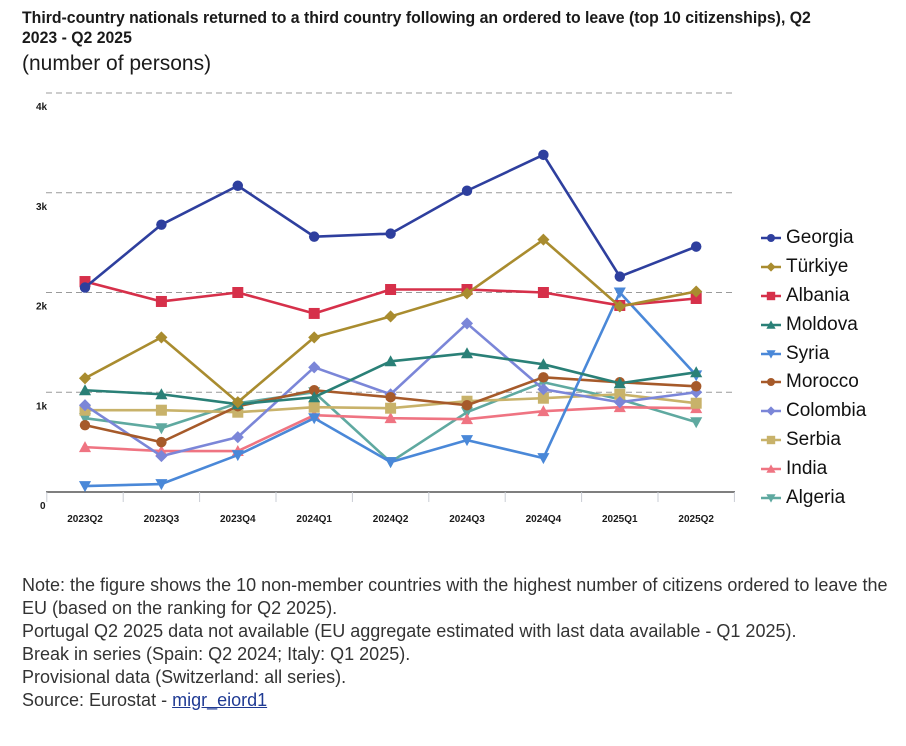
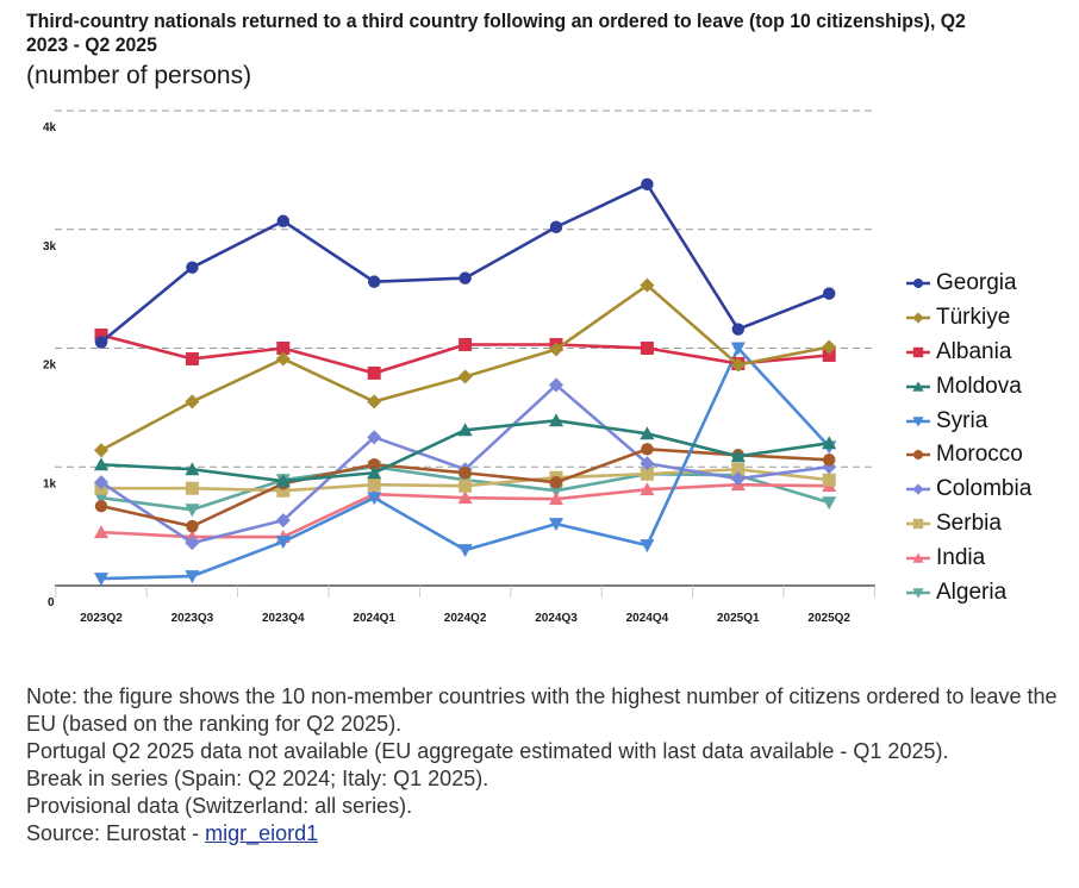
Türkiye/2023Q4: 0.9k -> 1.9k
Algeria/2024Q2: 0.3k -> 0.9k
Algeria/2024Q4: 1.1k -> 0.9k
